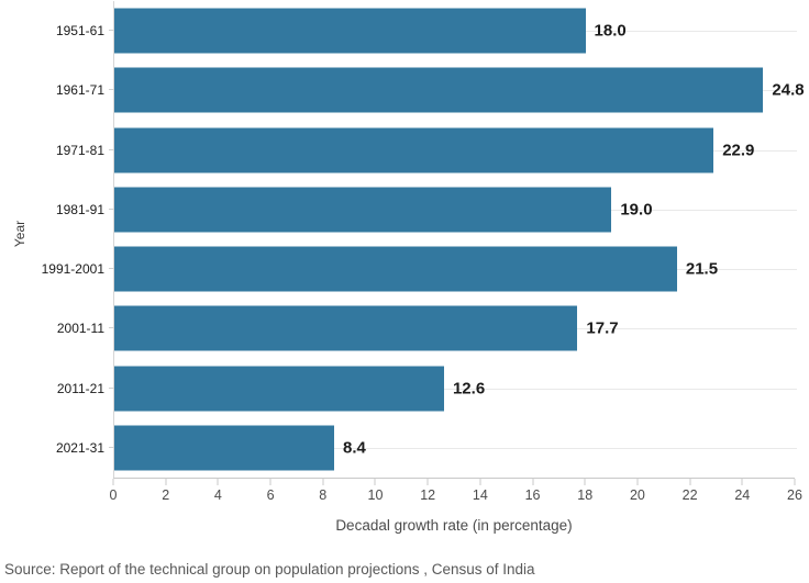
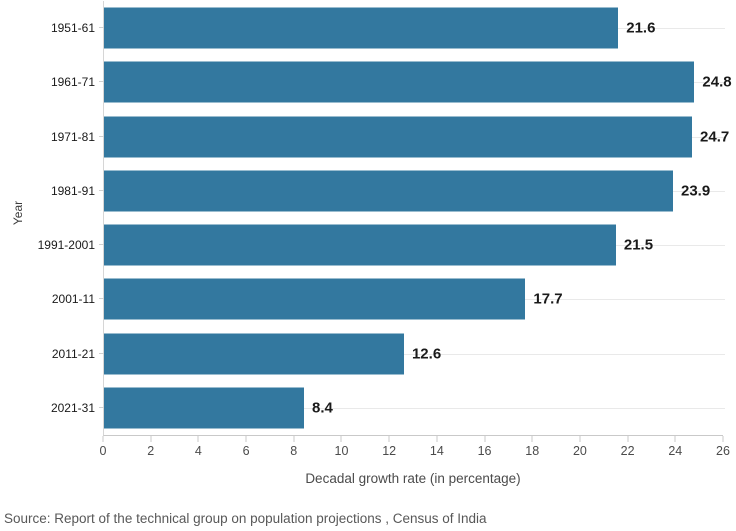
1951-61: 18.0 -> 21.6
1971-81: 22.9 -> 24.7
1981-91: 19.0 -> 23.9
